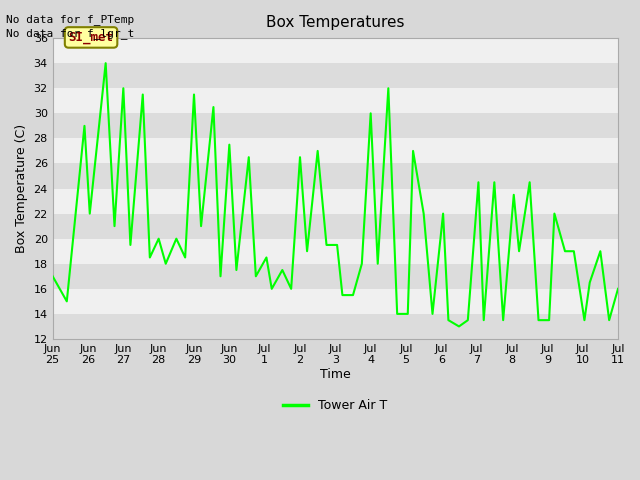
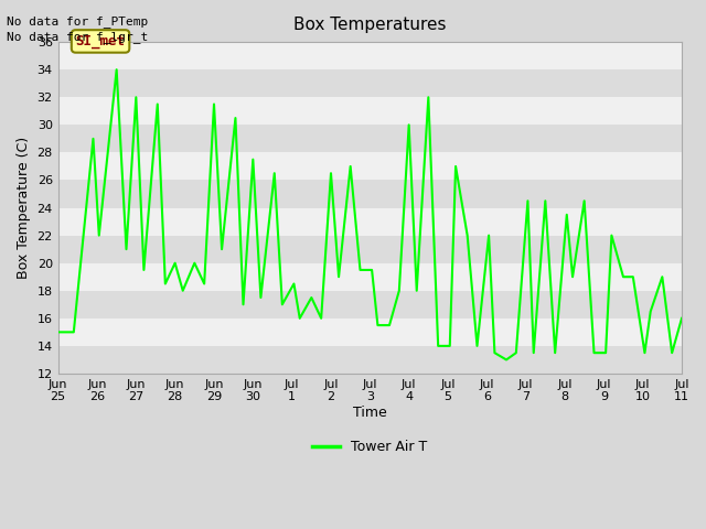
Jun 25: 17.0 -> 15.0
